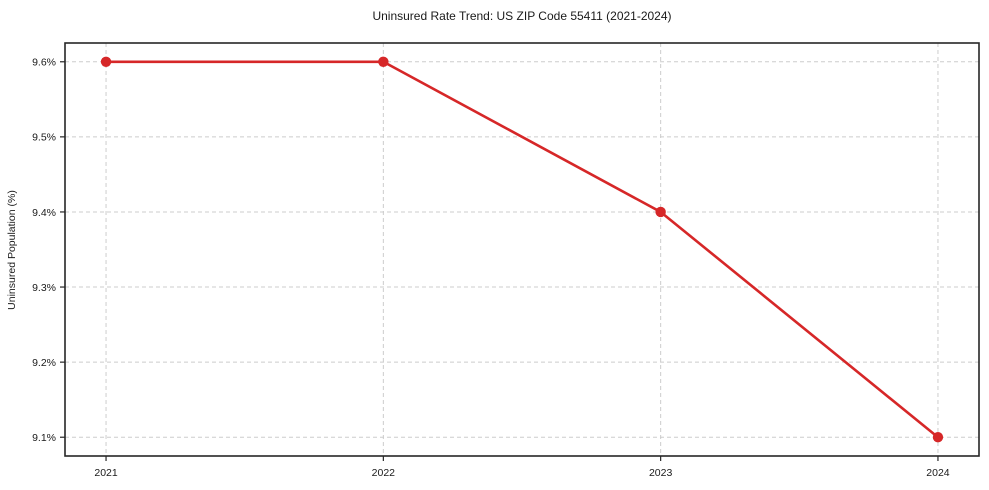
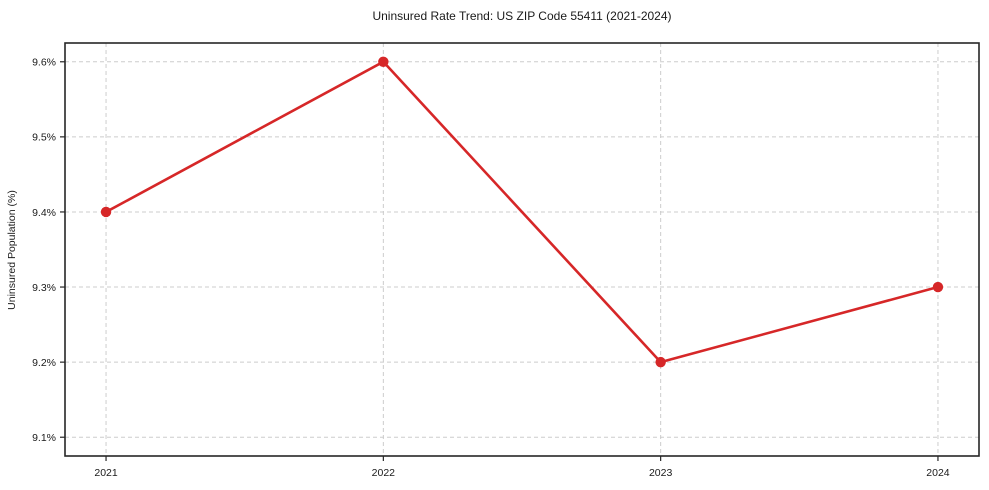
2021: 9.6% -> 9.4%
2023: 9.4% -> 9.2%
2024: 9.1% -> 9.3%
